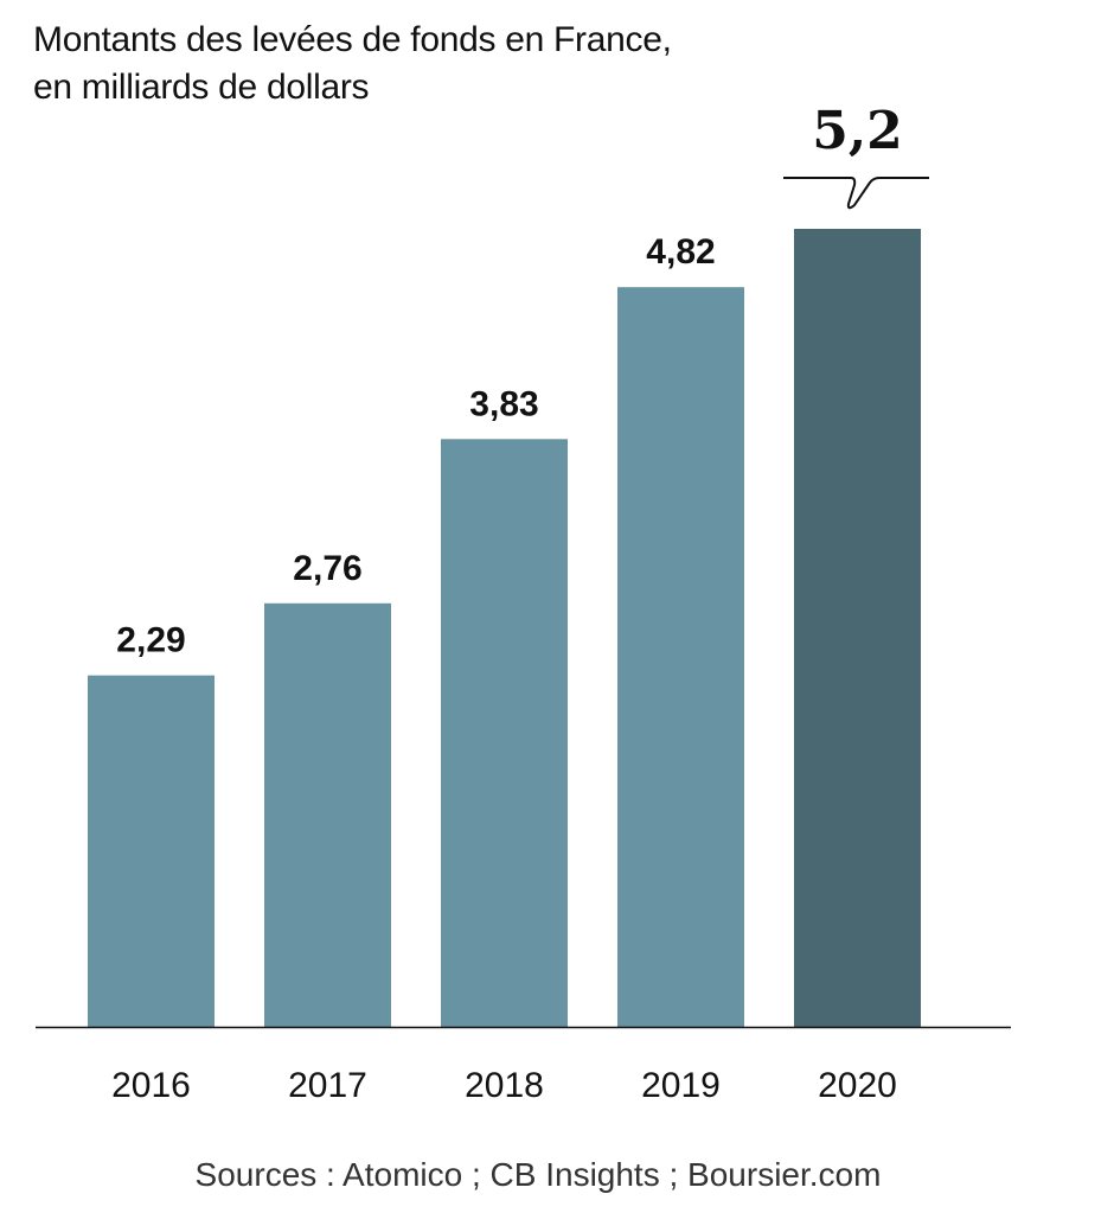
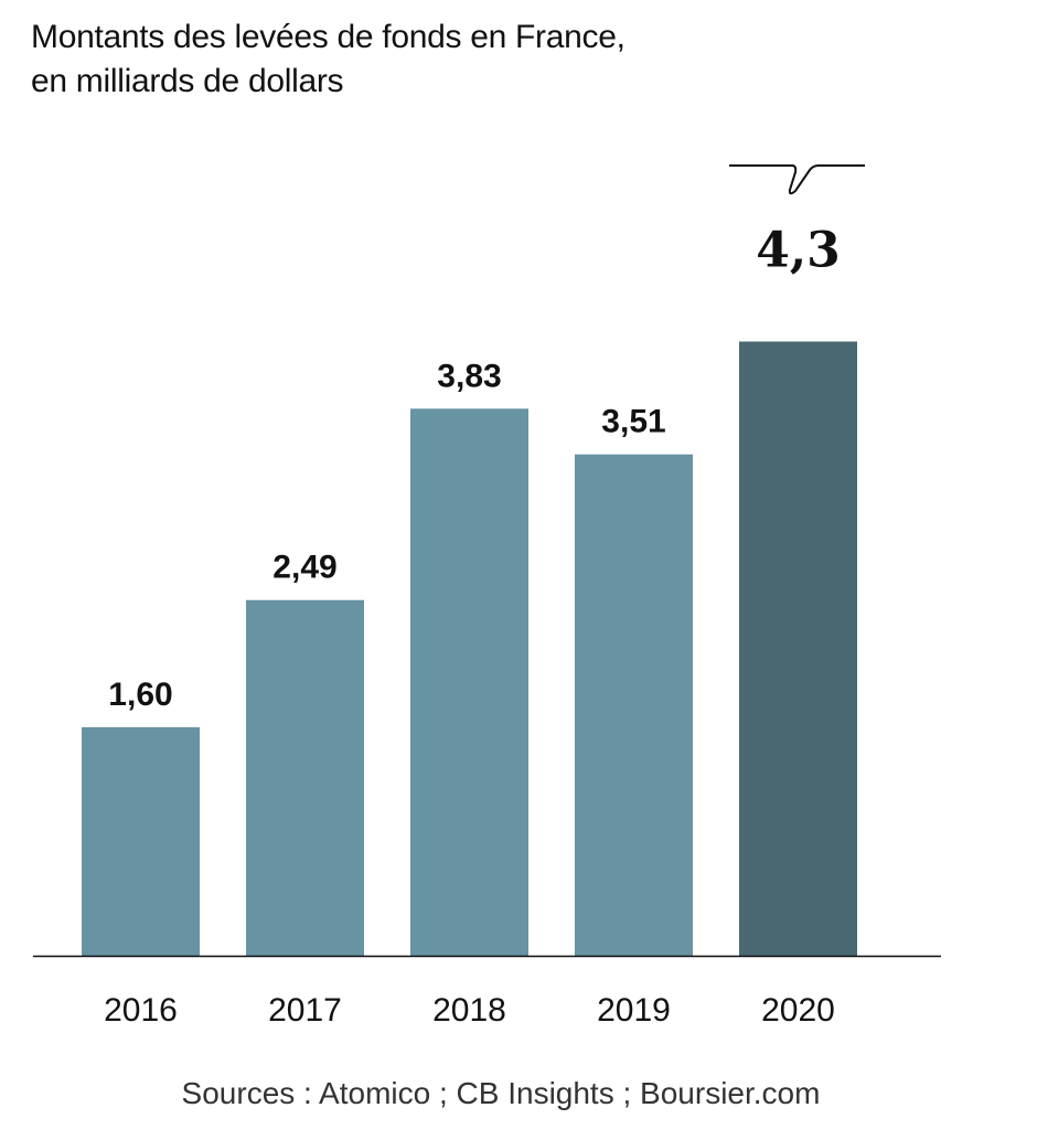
2016: 2,29 -> 1,60
2017: 2,76 -> 2,49
2019: 4,82 -> 3,51
2020: 5,2 -> 4,3
